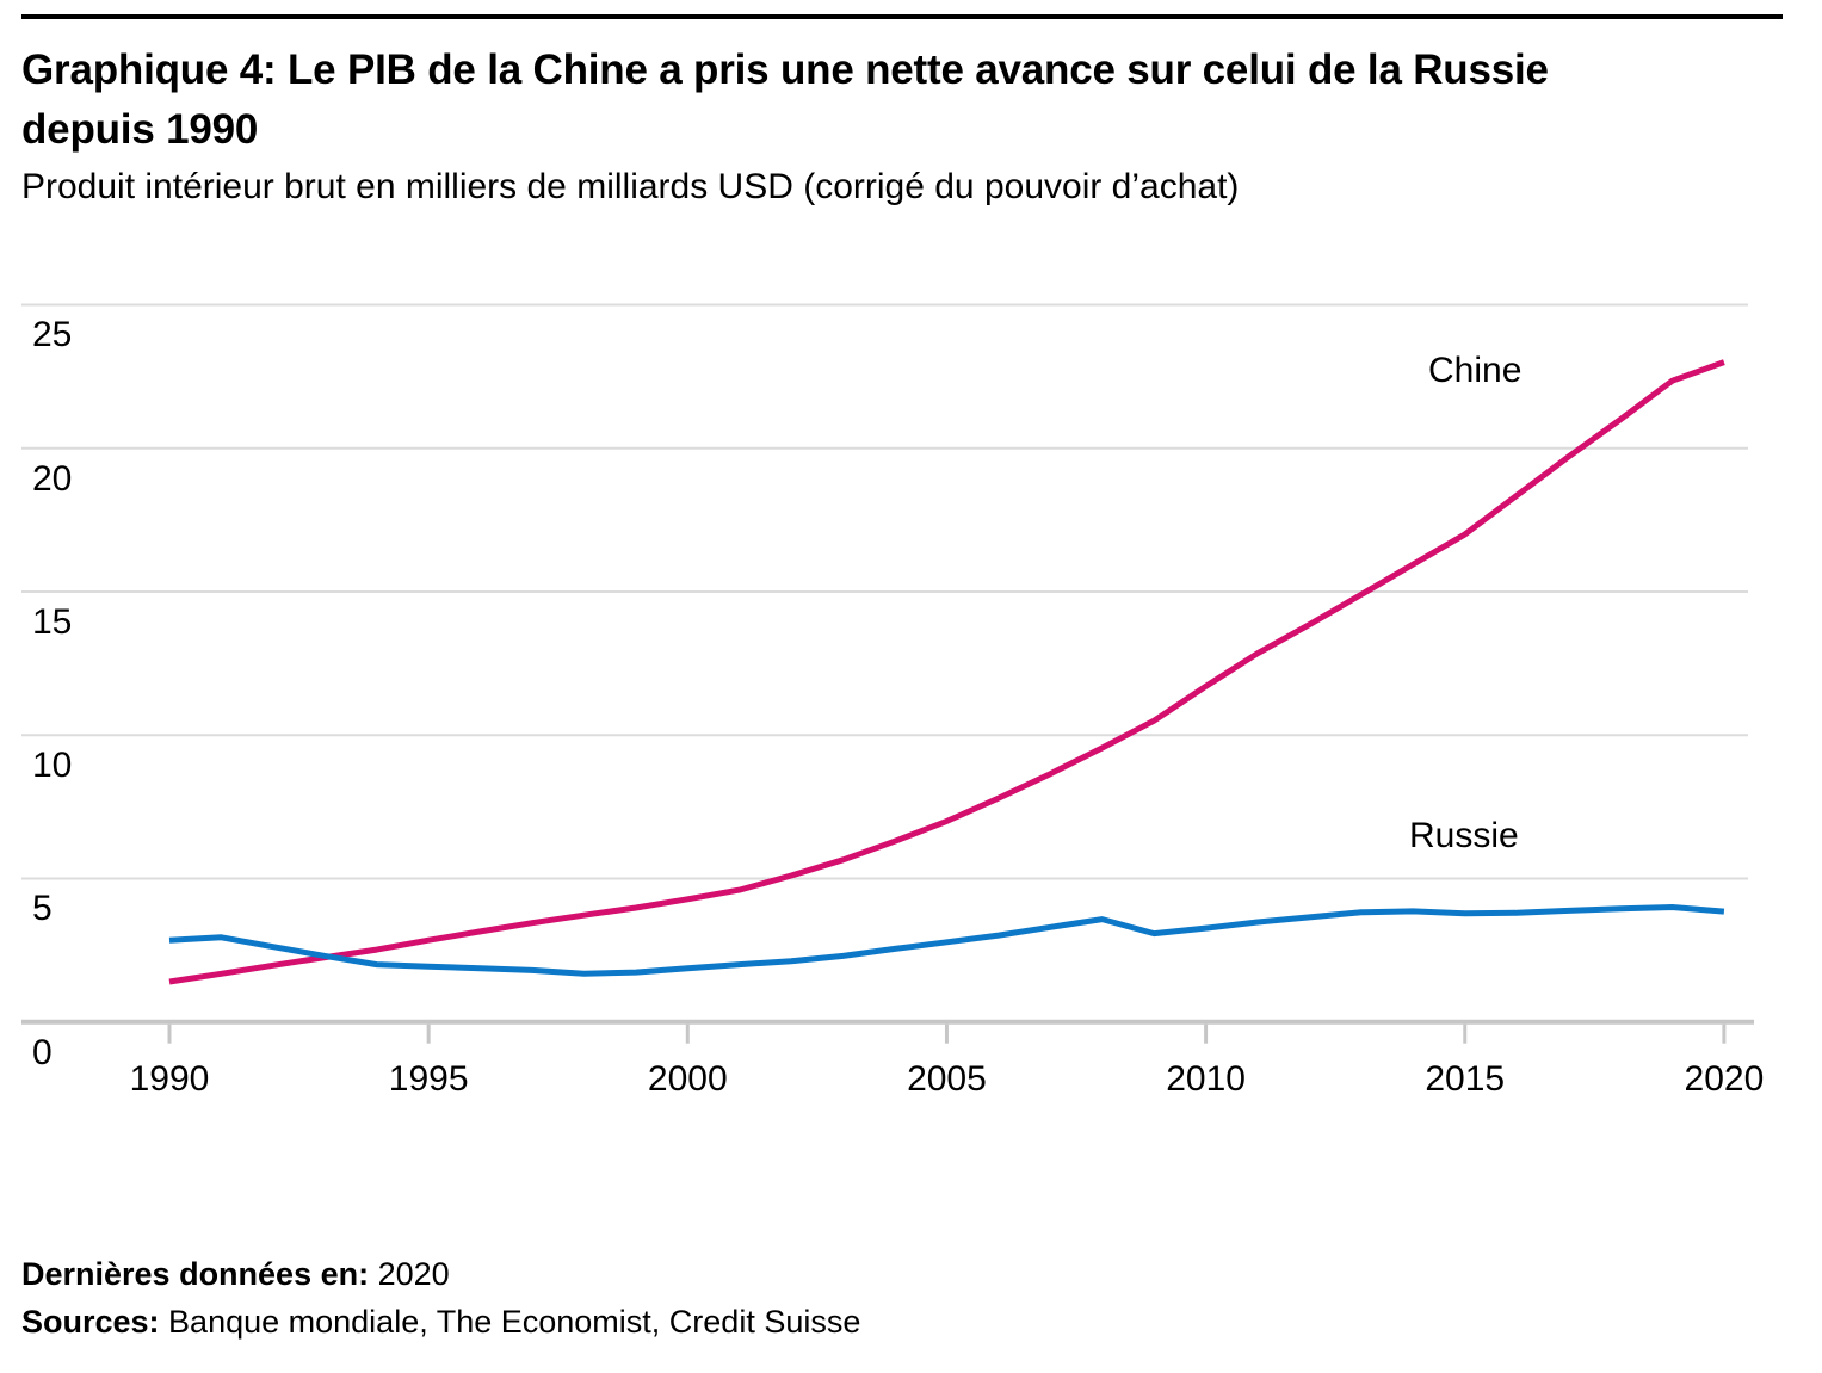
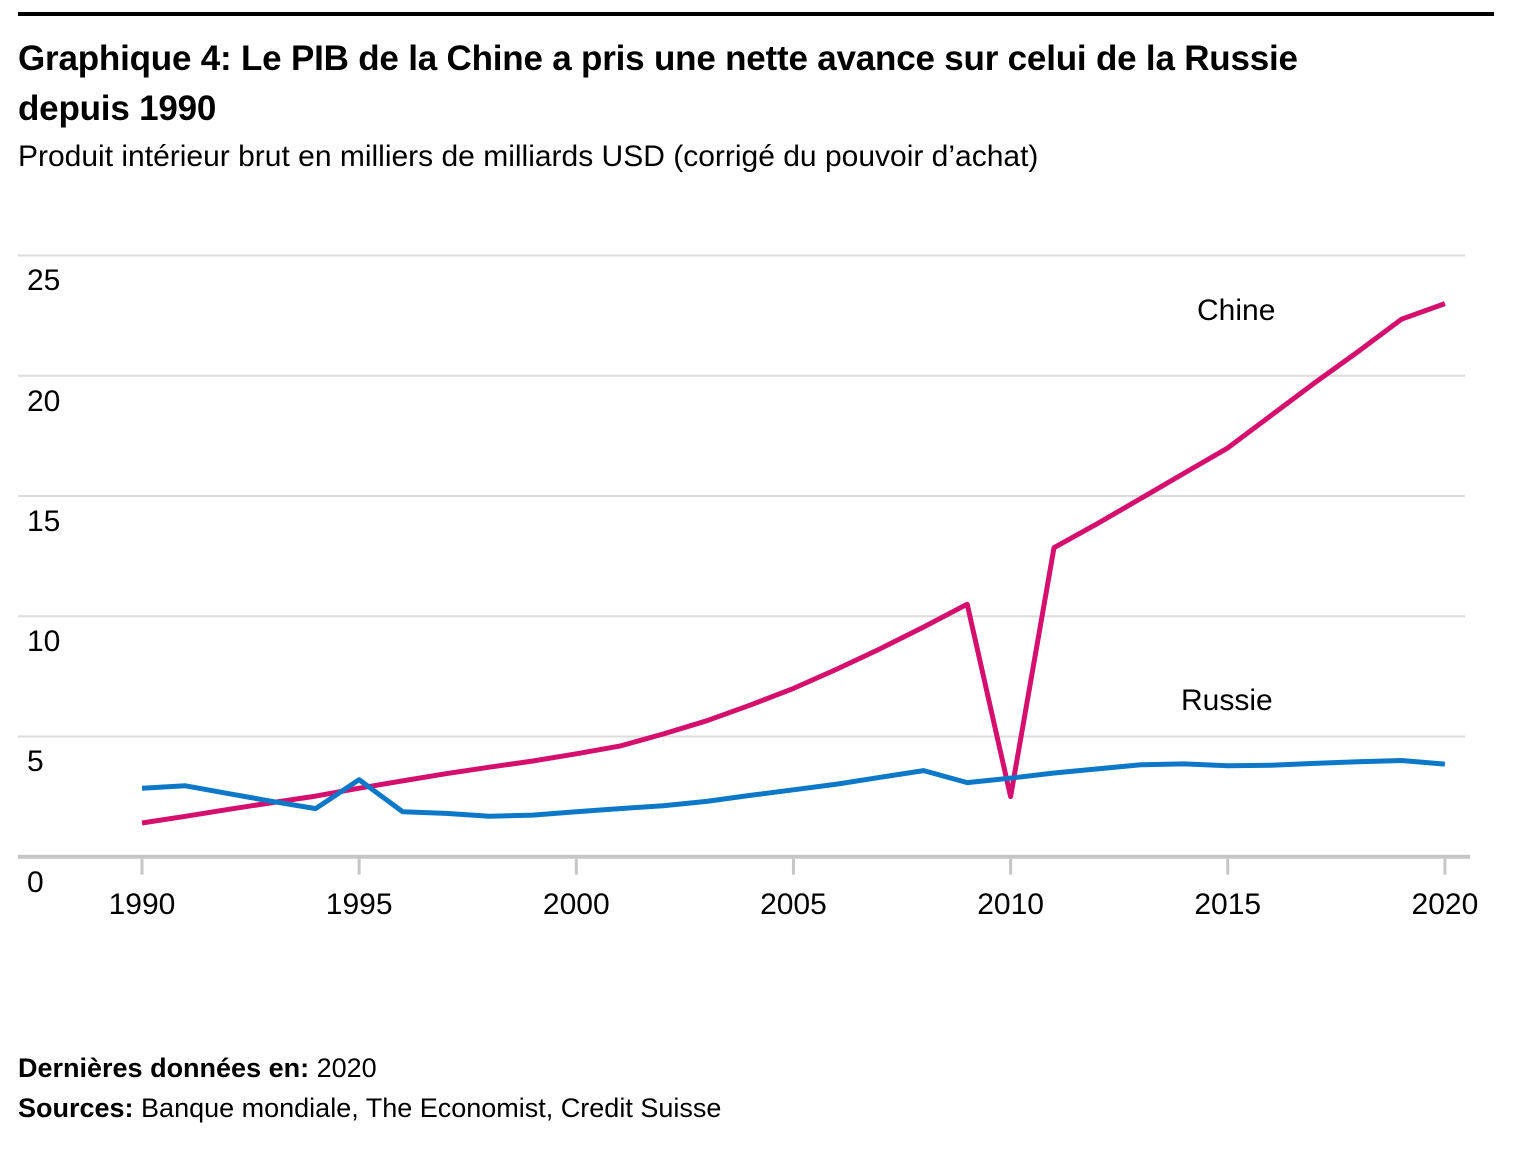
Russie/1995: 1.9 -> 3.2
Chine/2010: 11.7 -> 2.5
